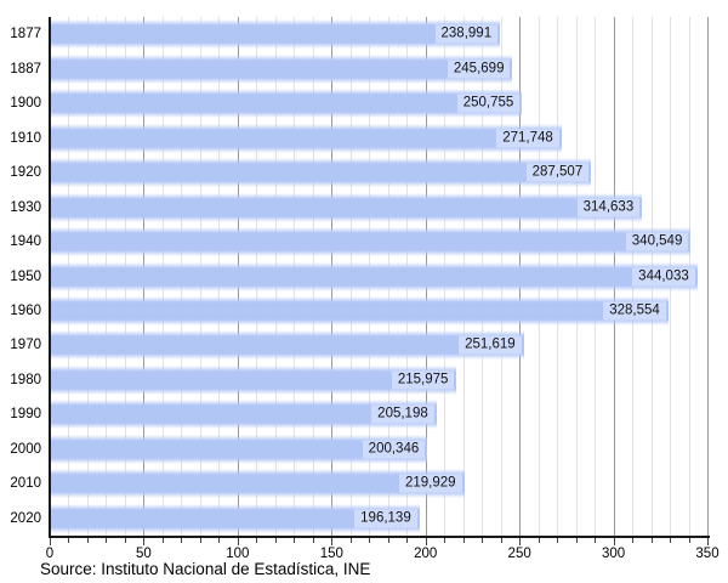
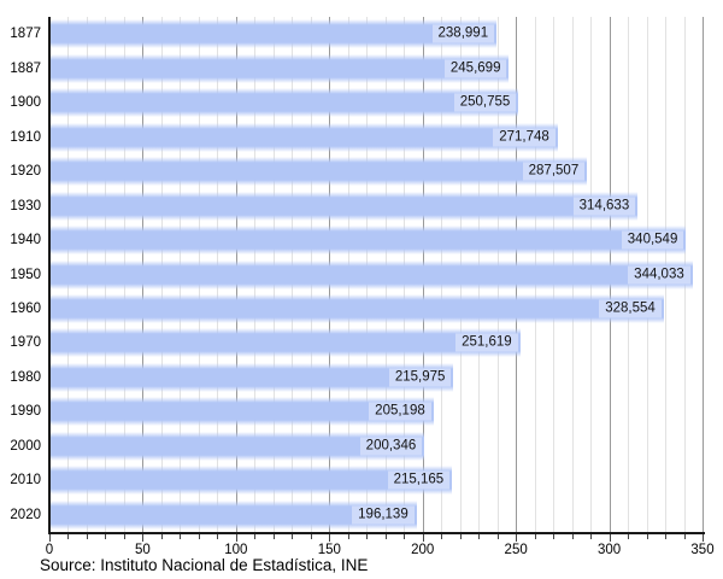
2010: 219,929 -> 215,165
